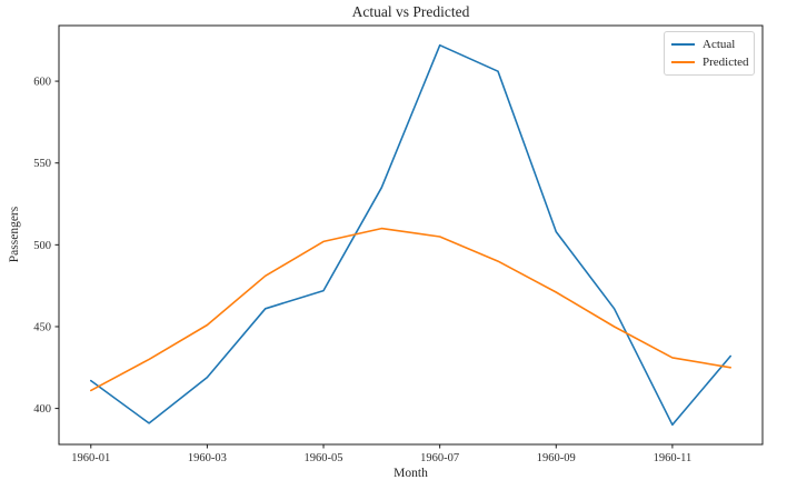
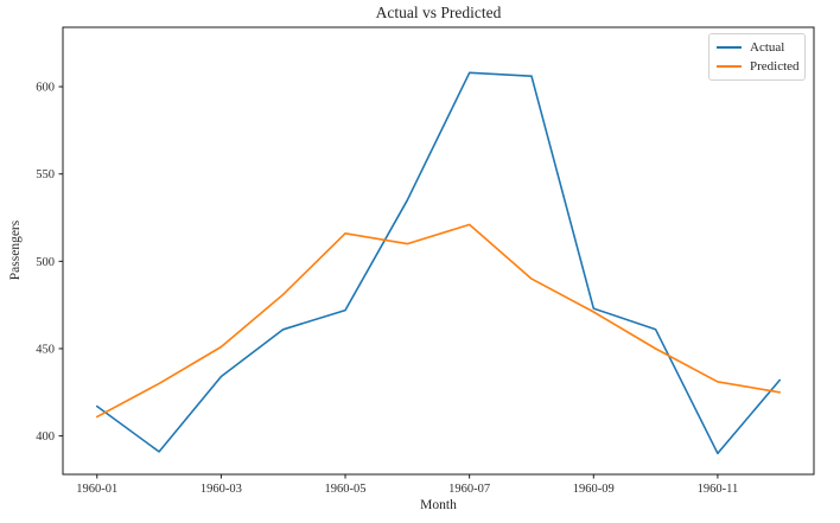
Actual/1960-03: 419 -> 434
Predicted/1960-05: 502 -> 516
Actual/1960-07: 622 -> 608
Predicted/1960-07: 505 -> 521
Actual/1960-09: 508 -> 473
